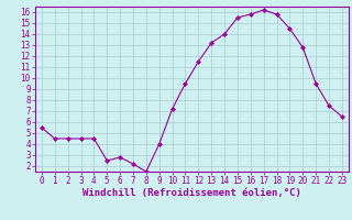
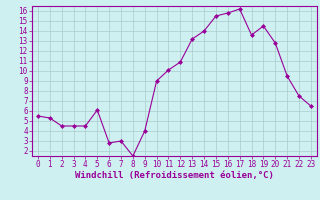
1: 4.5 -> 5.3
5: 2.5 -> 6.1
7: 2.2 -> 3.0
10: 7.2 -> 9.0
11: 9.5 -> 10.1
12: 11.5 -> 10.9
18: 15.8 -> 13.6
